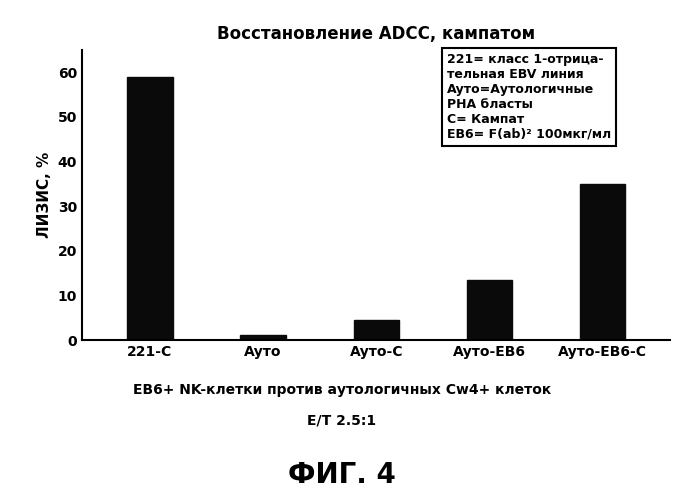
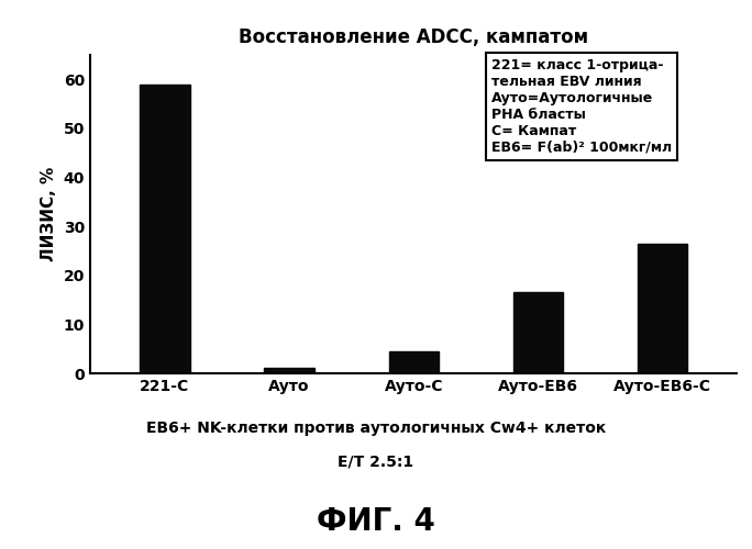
Ауто-ЕВ6: 13.5 -> 16.5
Ауто-ЕВ6-С: 35.0 -> 26.5
